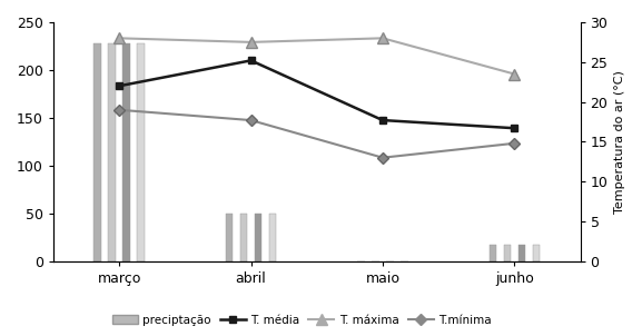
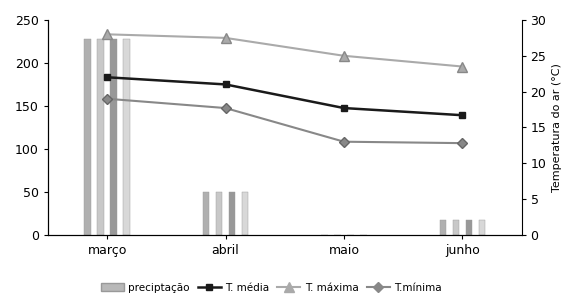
T. média/abril: 25.2 -> 21.0
T. máxima/maio: 28.0 -> 25.0
T.mínima/junho: 14.8 -> 12.8
